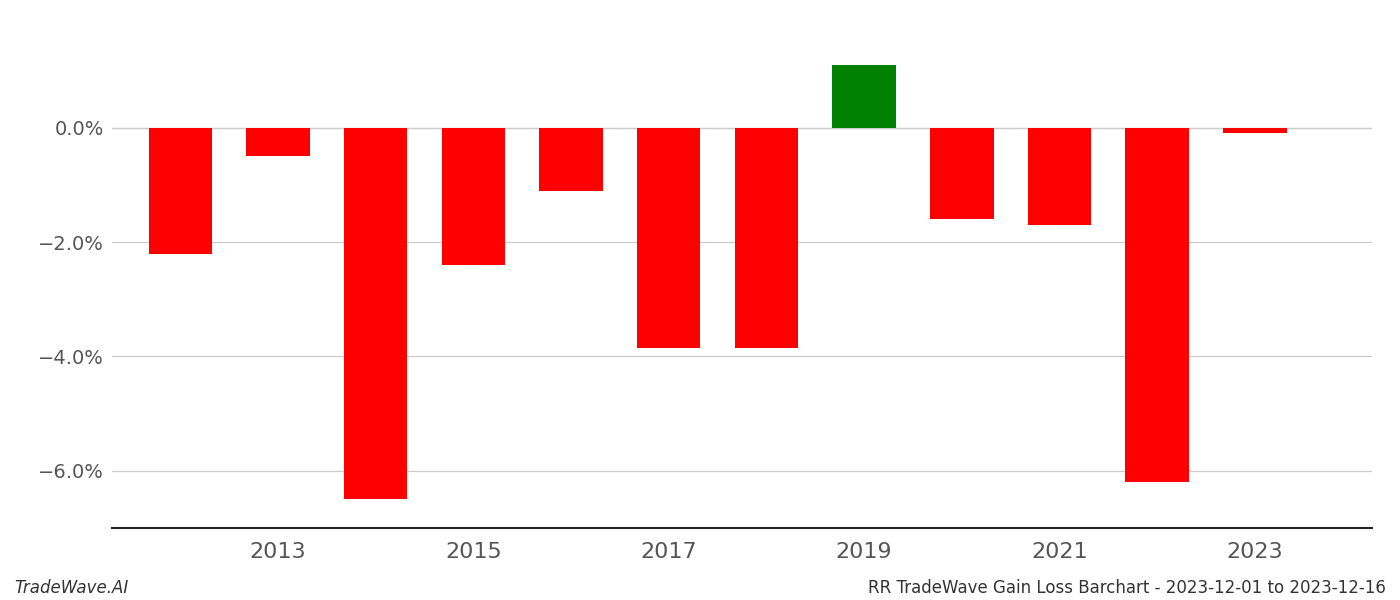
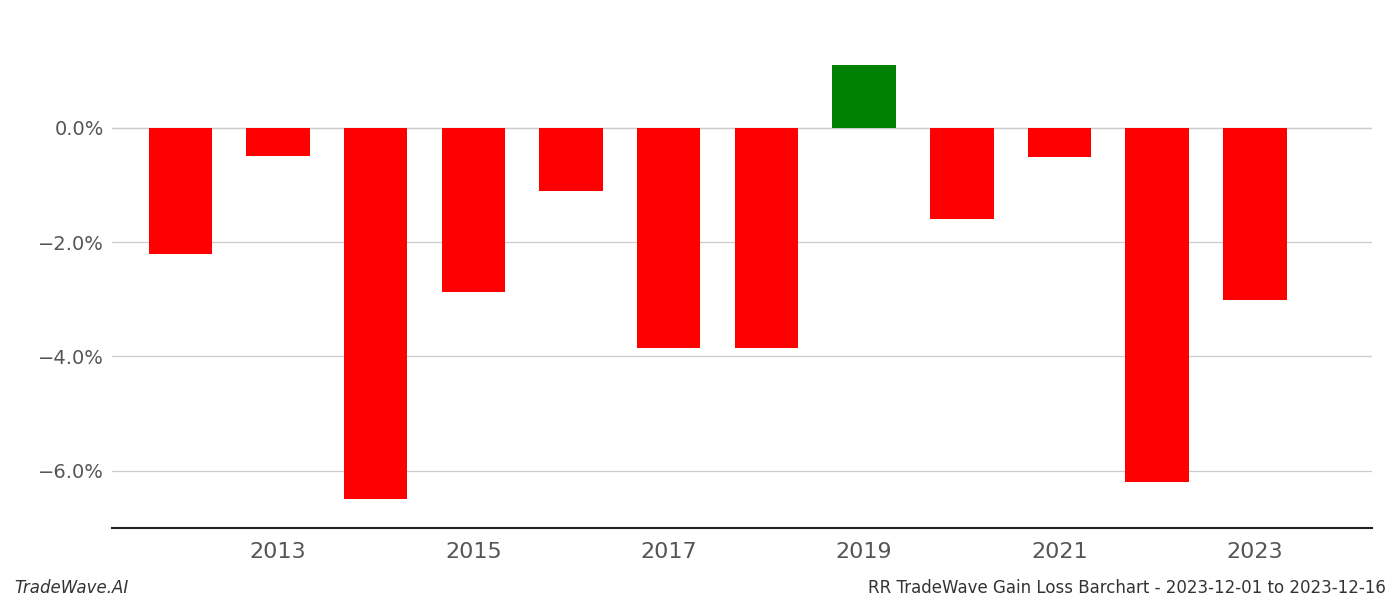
2015: -2.40% -> -2.88%
2021: -1.70% -> -0.52%
2023: -0.10% -> -3.02%
